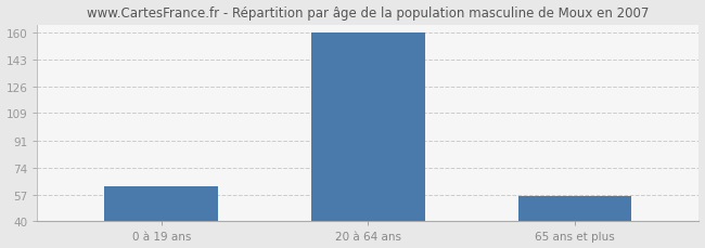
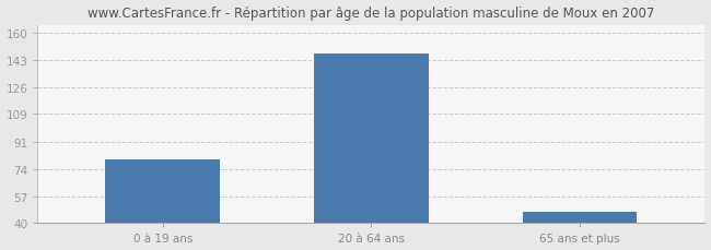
0 à 19 ans: 62 -> 80
20 à 64 ans: 160 -> 147
65 ans et plus: 56 -> 47
